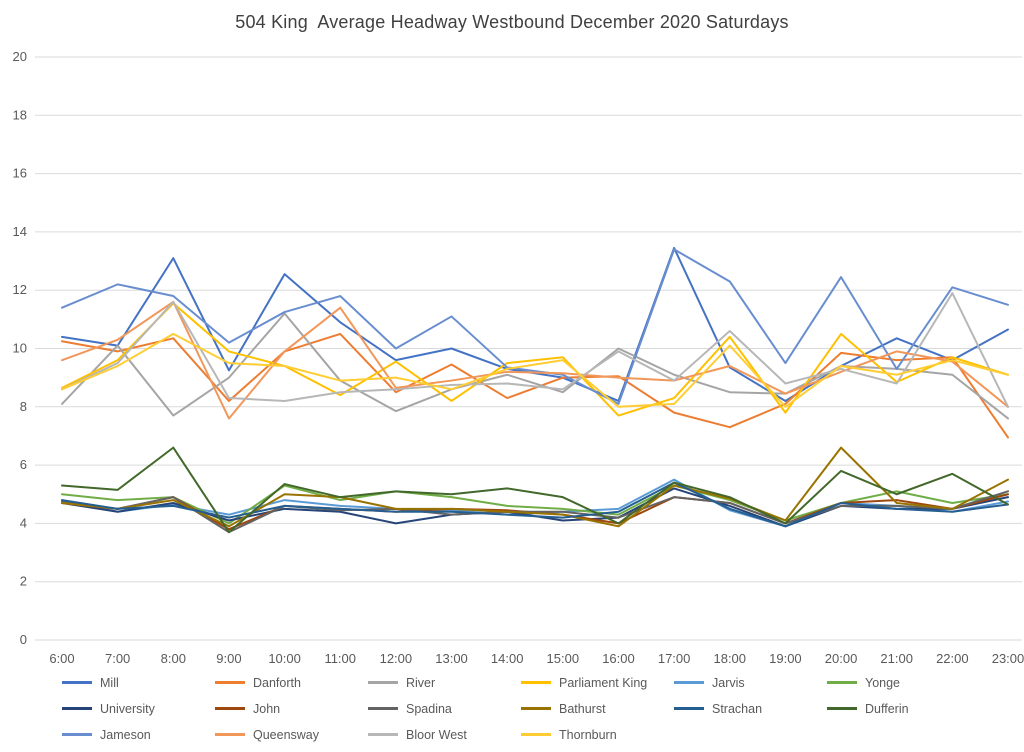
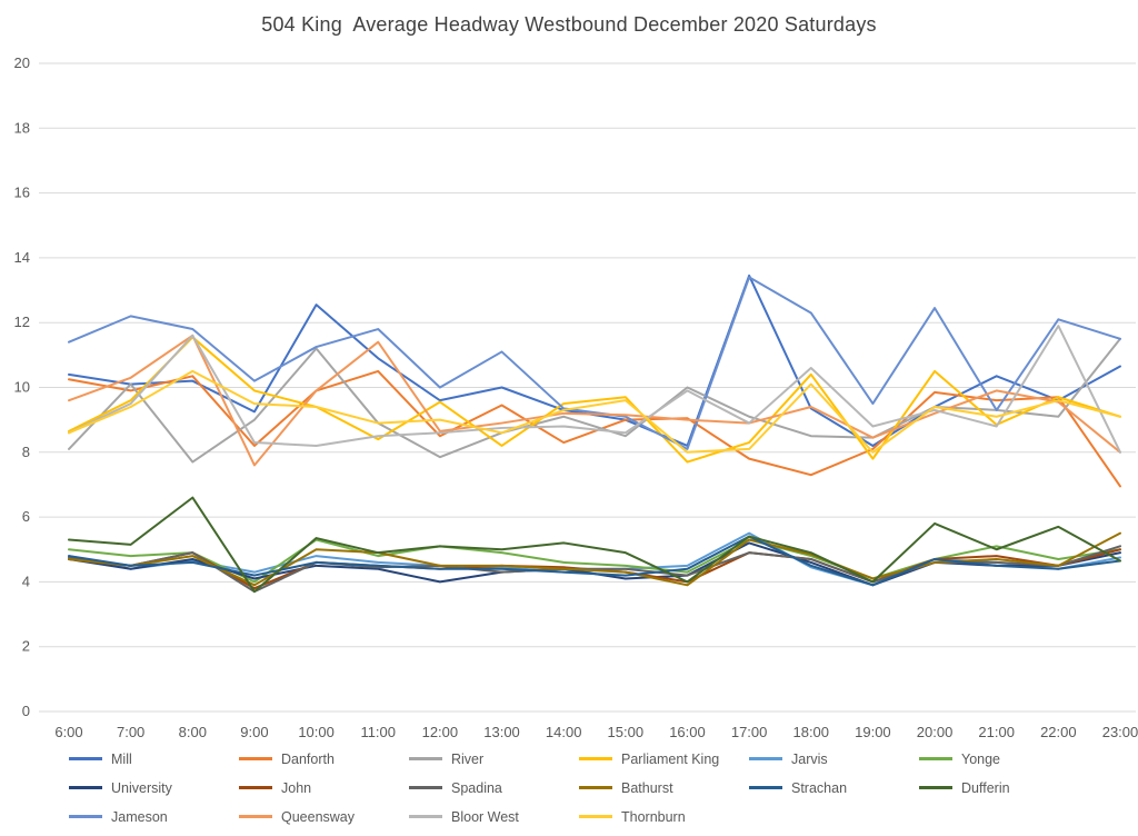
Mill/8:00: 13.1 -> 10.2
Bathurst/20:00: 6.6 -> 4.6
River/23:00: 7.6 -> 11.5
